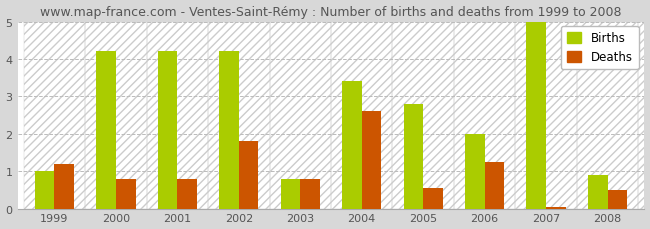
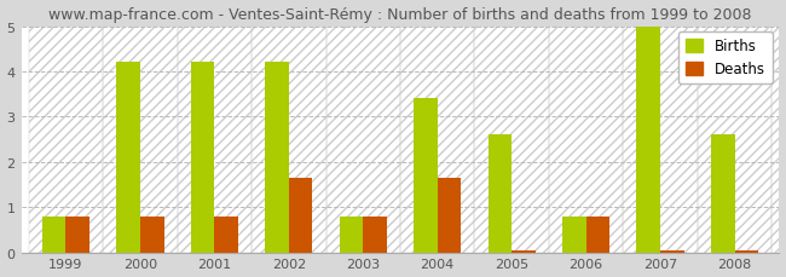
Births/1999: 1.0 -> 0.8
Deaths/1999: 1.20 -> 0.80
Deaths/2002: 1.80 -> 1.65
Deaths/2004: 2.60 -> 1.65
Births/2005: 2.8 -> 2.6
Deaths/2005: 0.55 -> 0.05
Births/2006: 2.0 -> 0.8
Deaths/2006: 1.25 -> 0.80
Births/2008: 0.9 -> 2.6
Deaths/2008: 0.50 -> 0.05
